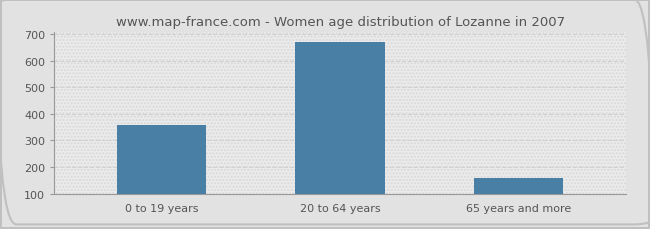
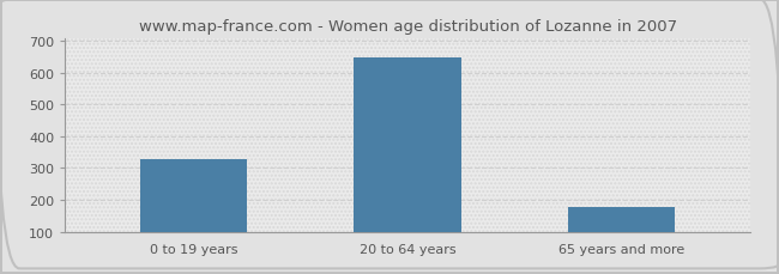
0 to 19 years: 360 -> 328
20 to 64 years: 670 -> 650
65 years and more: 160 -> 179
